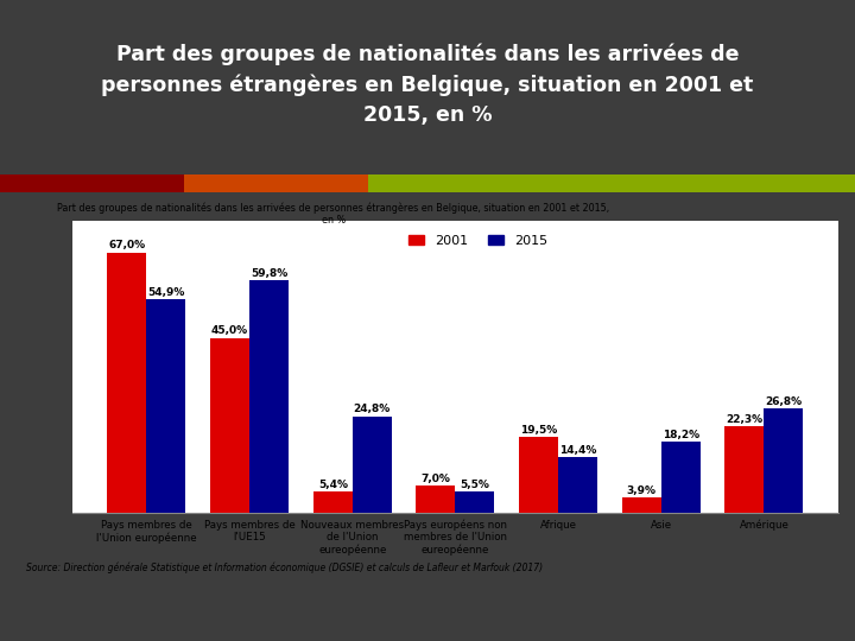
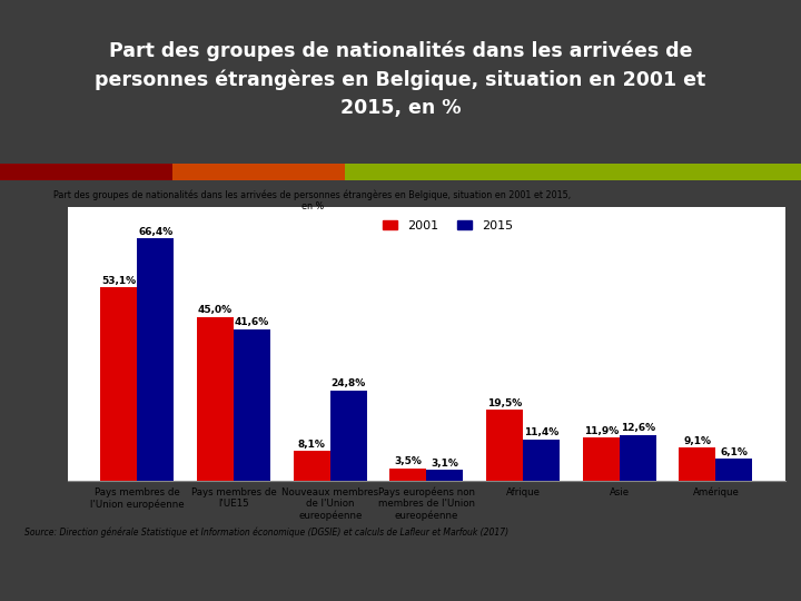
2001/Pays membres de l'Union européenne: 67,0% -> 53,1%
2015/Pays membres de l'Union européenne: 54,9% -> 66,4%
2015/Pays membres de l'UE15: 59,8% -> 41,6%
2001/Nouveaux membres de l'Union eureopéenne: 5,4% -> 8,1%
2001/Pays européens non membres de l'Union eureopéenne: 7,0% -> 3,5%
2015/Pays européens non membres de l'Union eureopéenne: 5,5% -> 3,1%
2015/Afrique: 14,4% -> 11,4%
2001/Asie: 3,9% -> 11,9%
2015/Asie: 18,2% -> 12,6%
2001/Amérique: 22,3% -> 9,1%
2015/Amérique: 26,8% -> 6,1%
